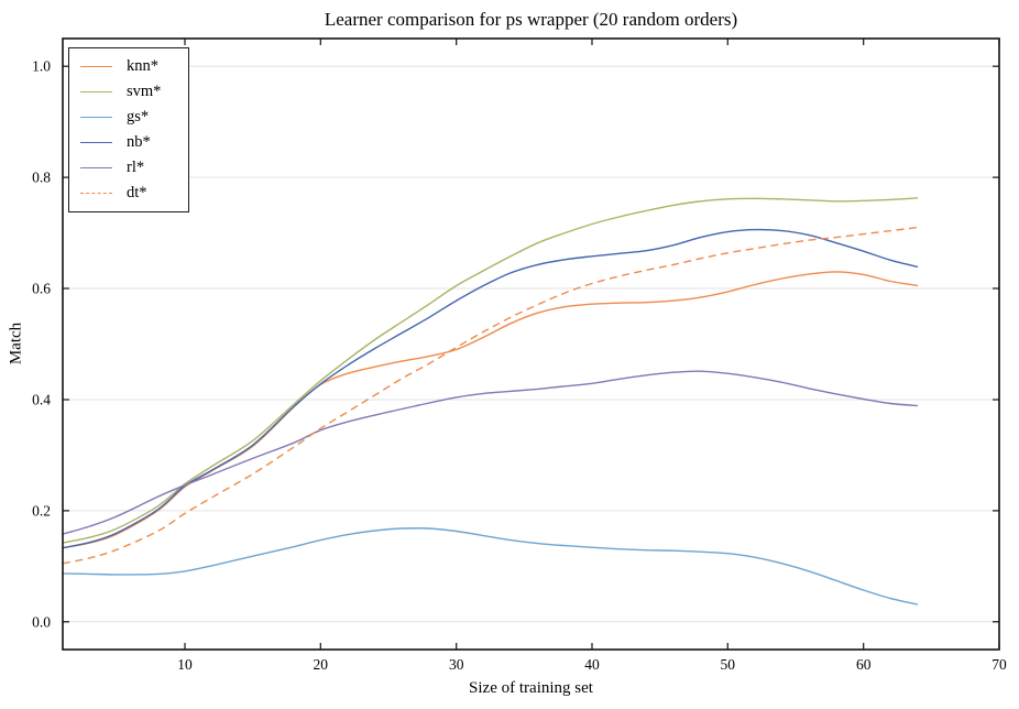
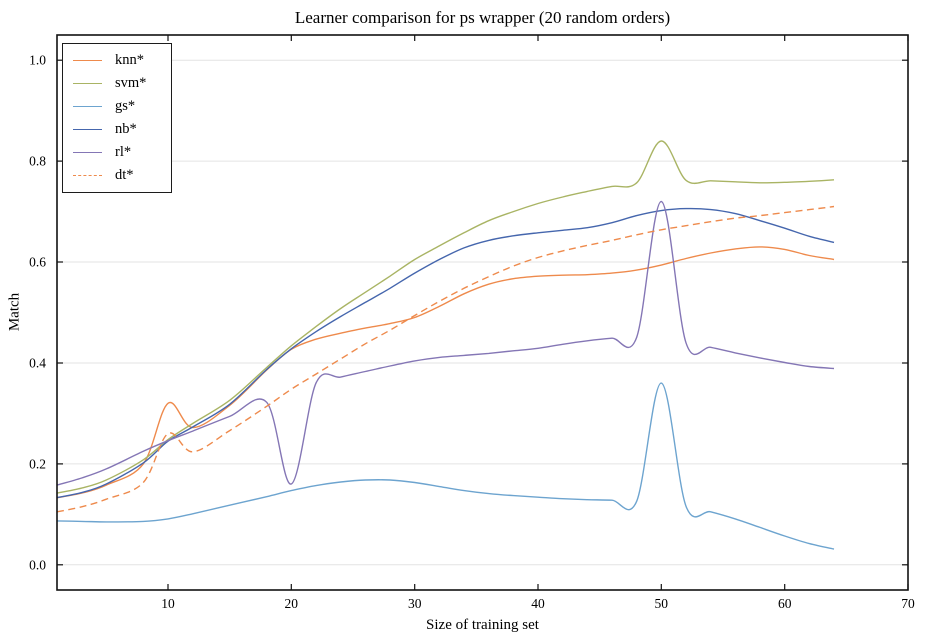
knn*/10: 0.24 -> 0.32
dt*/10: 0.20 -> 0.26
rl*/20: 0.34 -> 0.16
svm*/50: 0.76 -> 0.84
gs*/50: 0.12 -> 0.36
rl*/50: 0.45 -> 0.72
